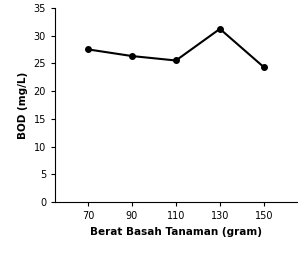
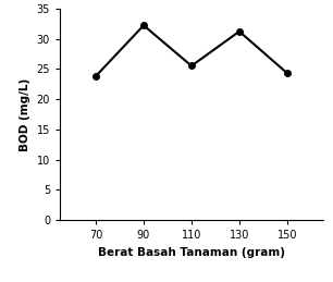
70: 27.5 -> 23.8
90: 26.3 -> 32.2
